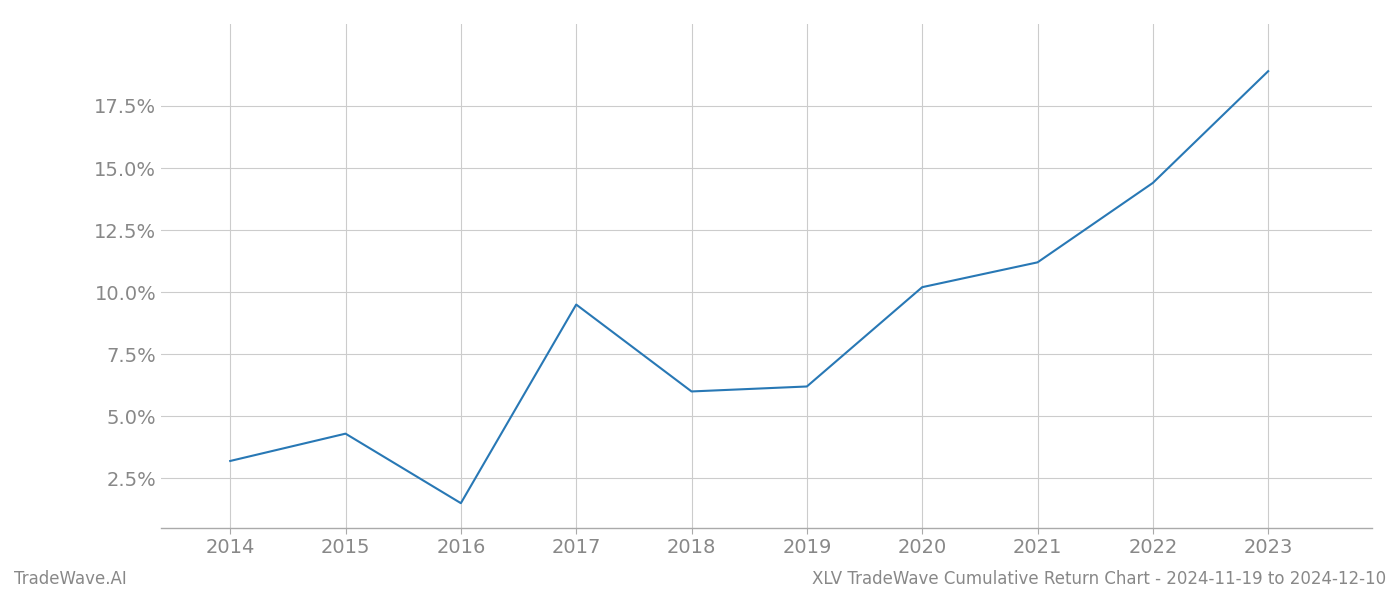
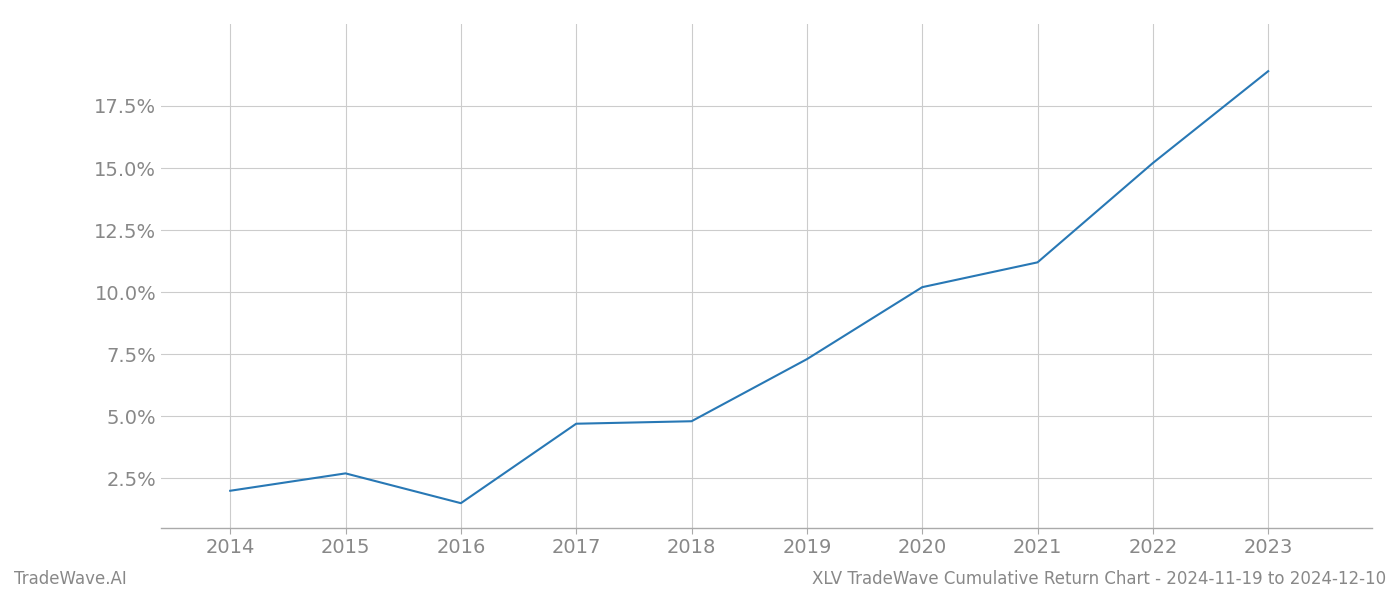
2014: 3.2% -> 2.0%
2015: 4.3% -> 2.7%
2017: 9.5% -> 4.7%
2018: 6.0% -> 4.8%
2019: 6.2% -> 7.3%
2022: 14.4% -> 15.2%
